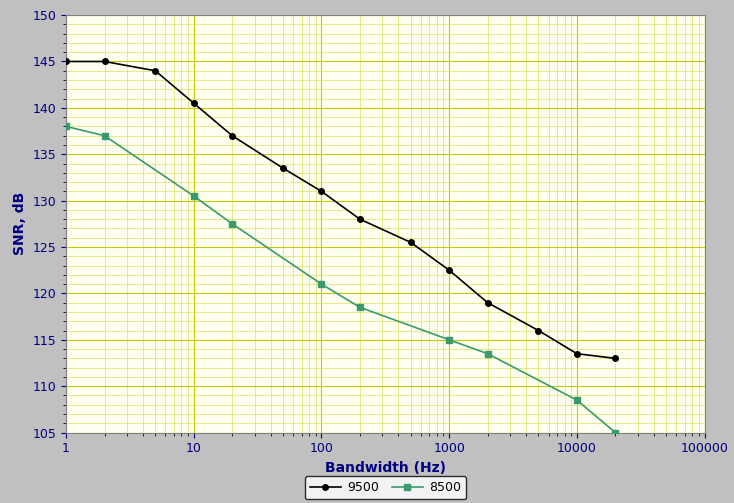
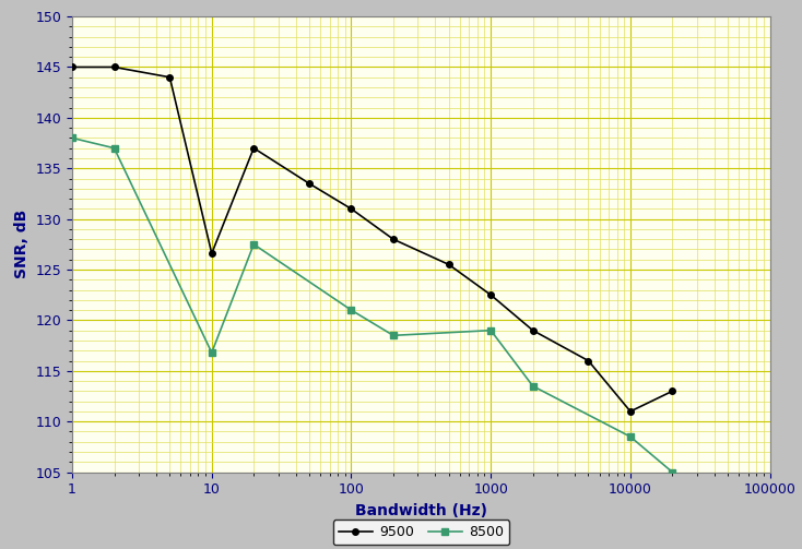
9500/10: 140.5 -> 126.6
8500/10: 130.5 -> 116.8
8500/1000: 115.0 -> 119.0
9500/10000: 113.5 -> 111.0
